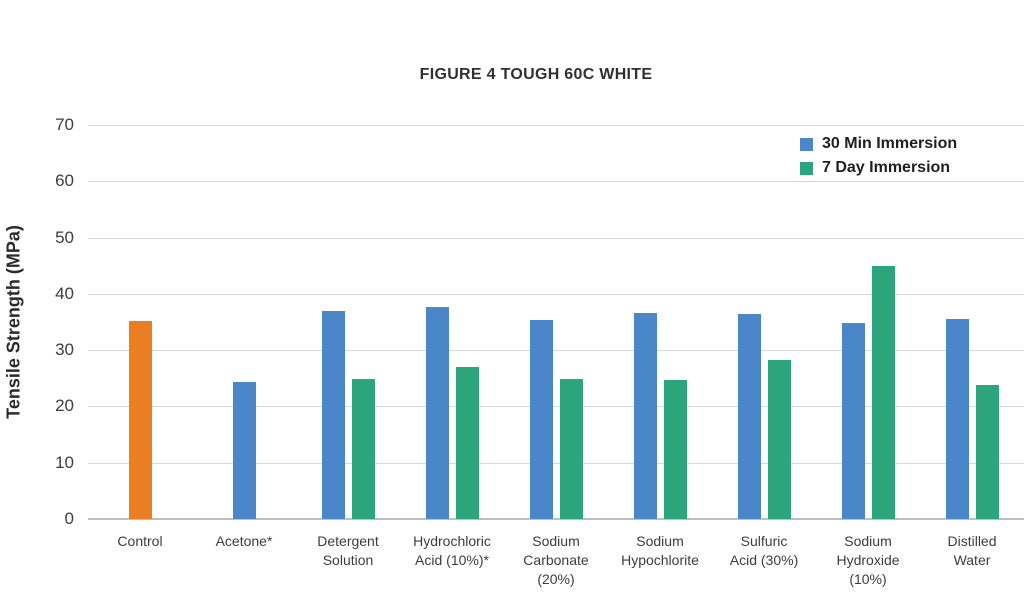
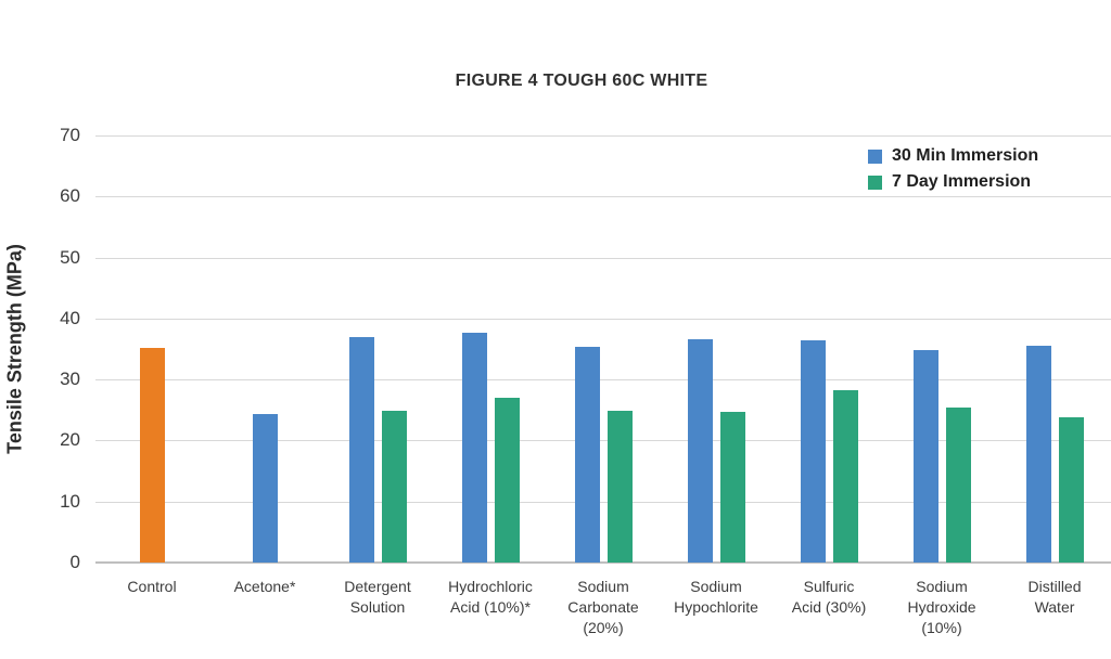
7 Day Immersion/Sodium Hydroxide (10%): 45 -> 26
